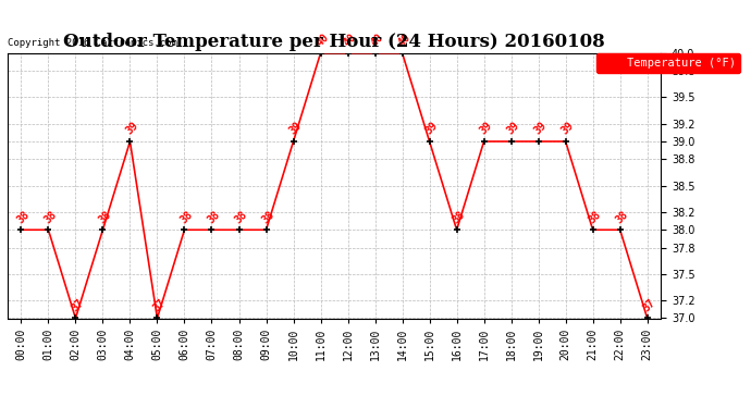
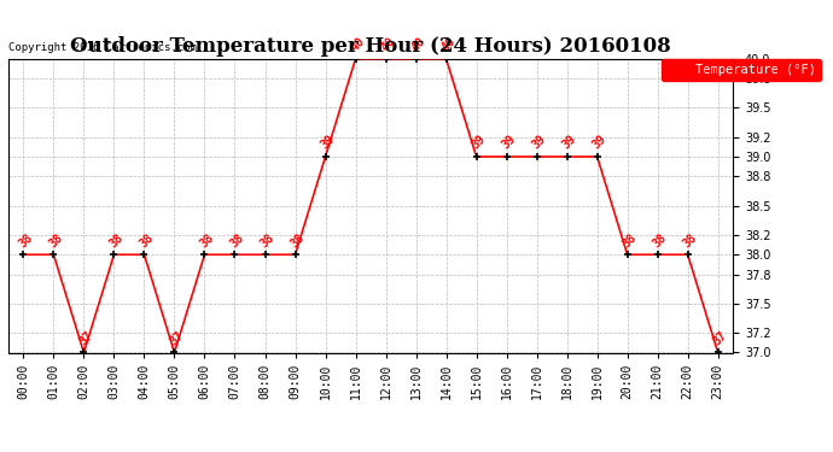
04:00: 39 -> 38
16:00: 38 -> 39
20:00: 39 -> 38
